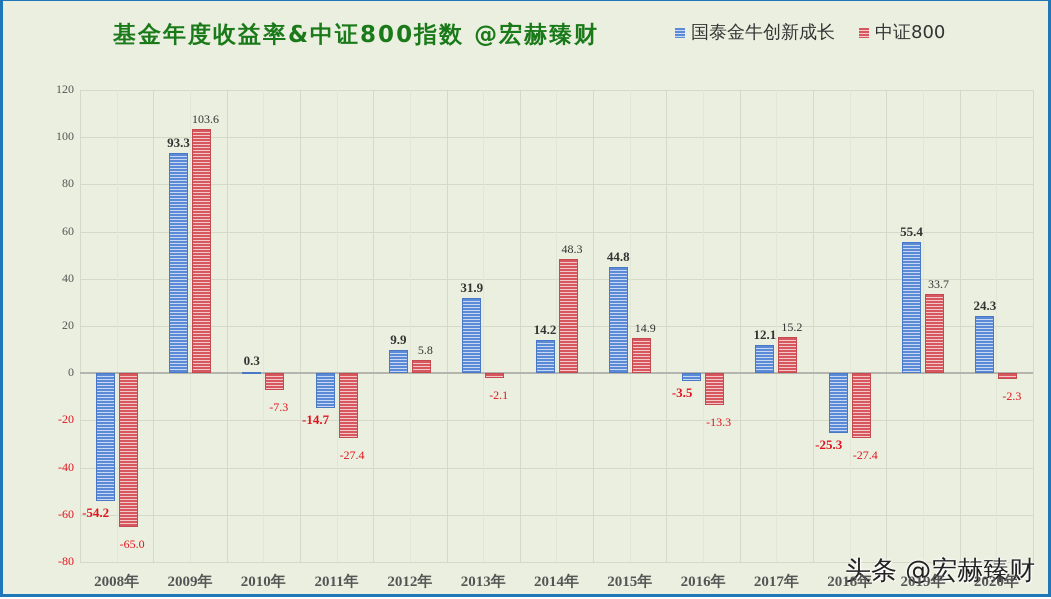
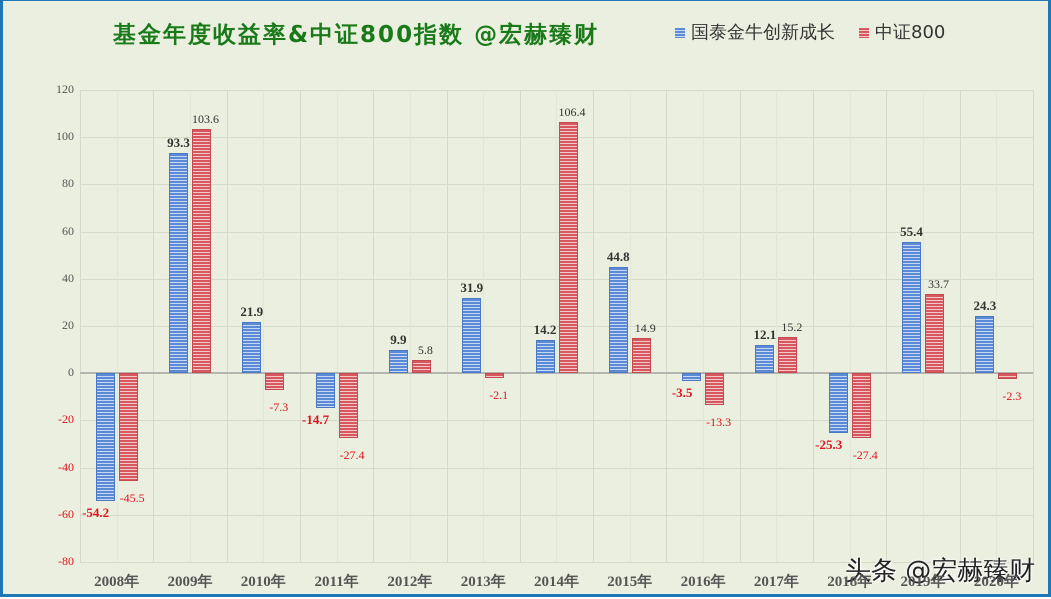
中证800/2008年: -65.0 -> -45.5
国泰金牛创新成长/2010年: 0.3 -> 21.9
中证800/2014年: 48.3 -> 106.4
